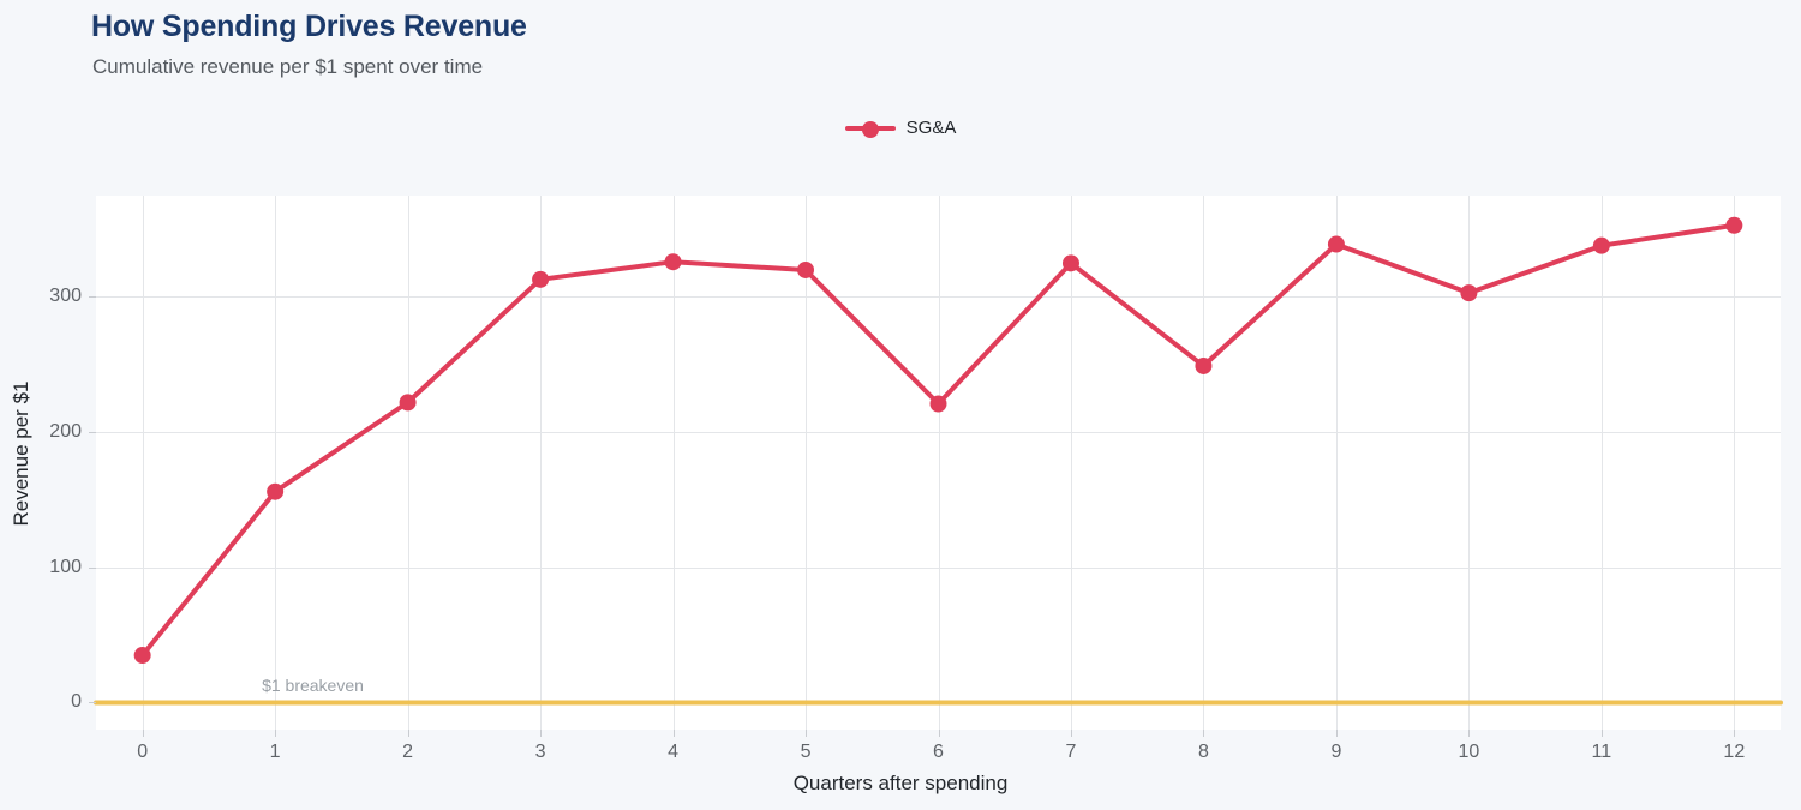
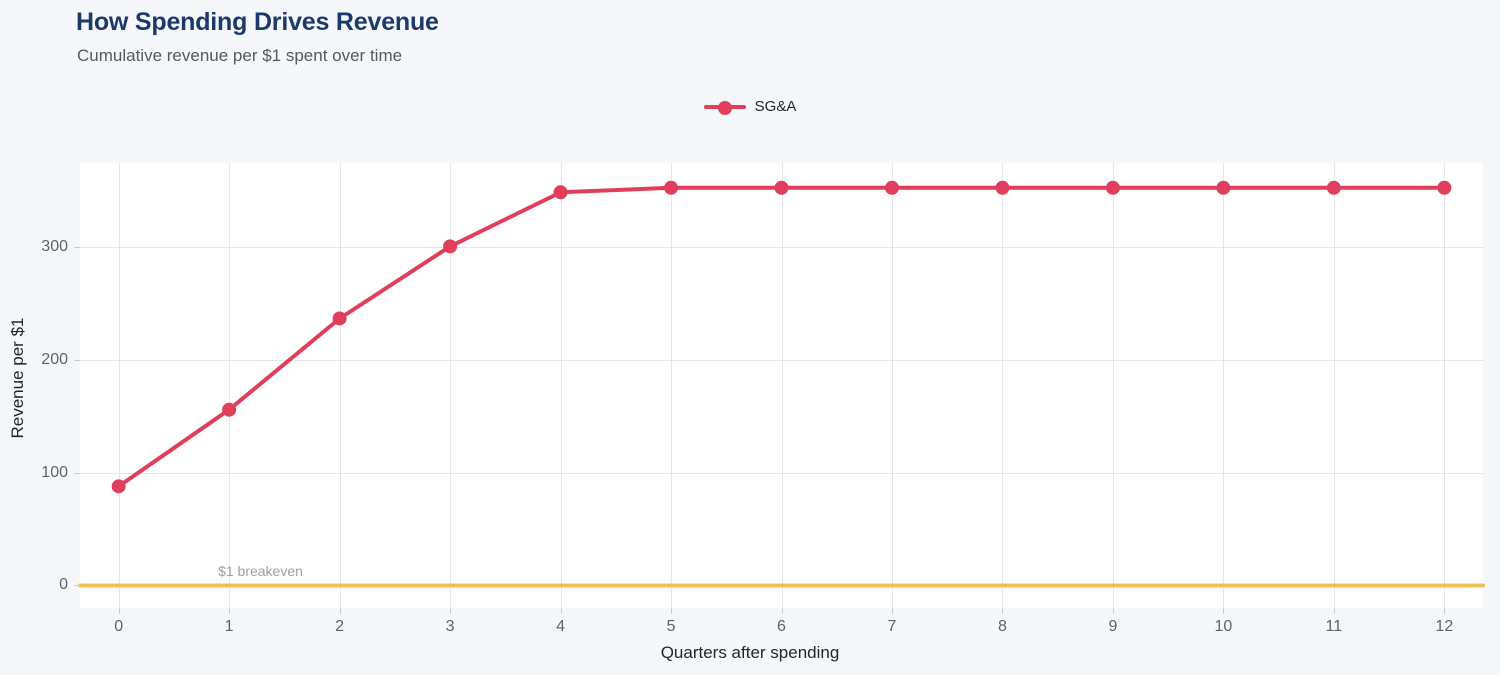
0: 35 -> 88
2: 222 -> 237
3: 313 -> 301
4: 326 -> 349
5: 320 -> 353
6: 221 -> 353
7: 325 -> 353
8: 249 -> 353
9: 339 -> 353
10: 303 -> 353
11: 338 -> 353
